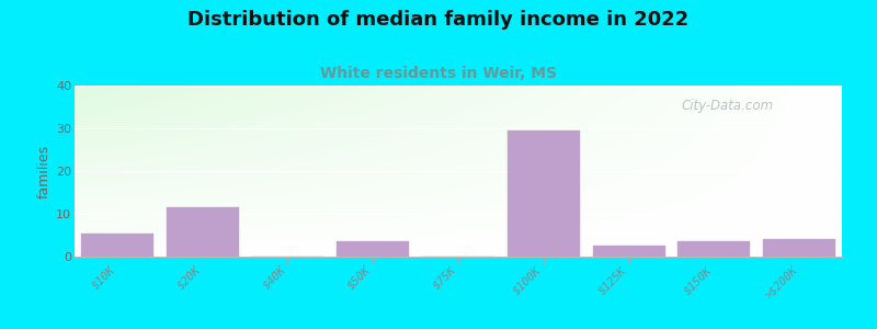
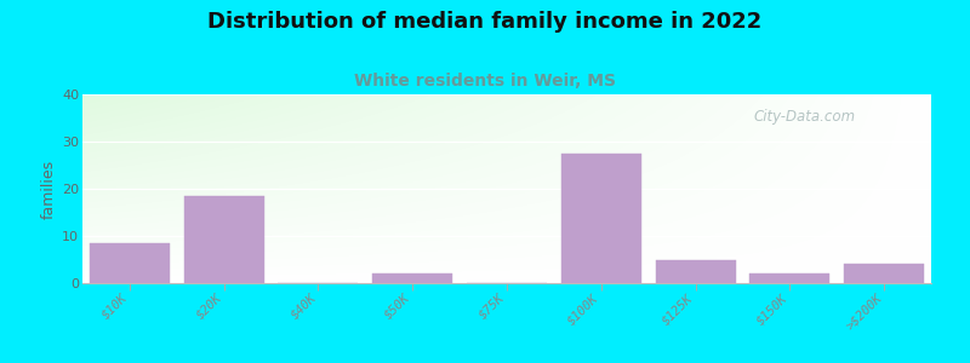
$10K: 5.5 -> 8.5
$20K: 11.5 -> 18.5
$50K: 3.5 -> 2.0
$100K: 29.5 -> 27.5
$125K: 2.5 -> 5.0
$150K: 3.5 -> 2.0
